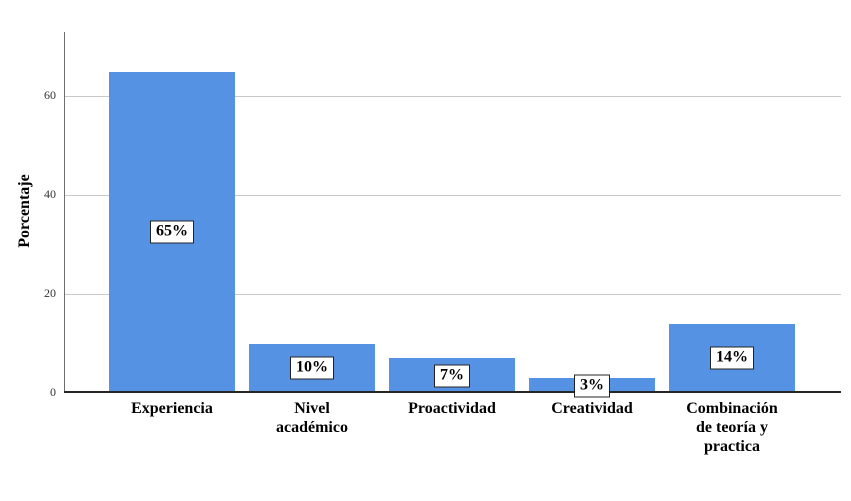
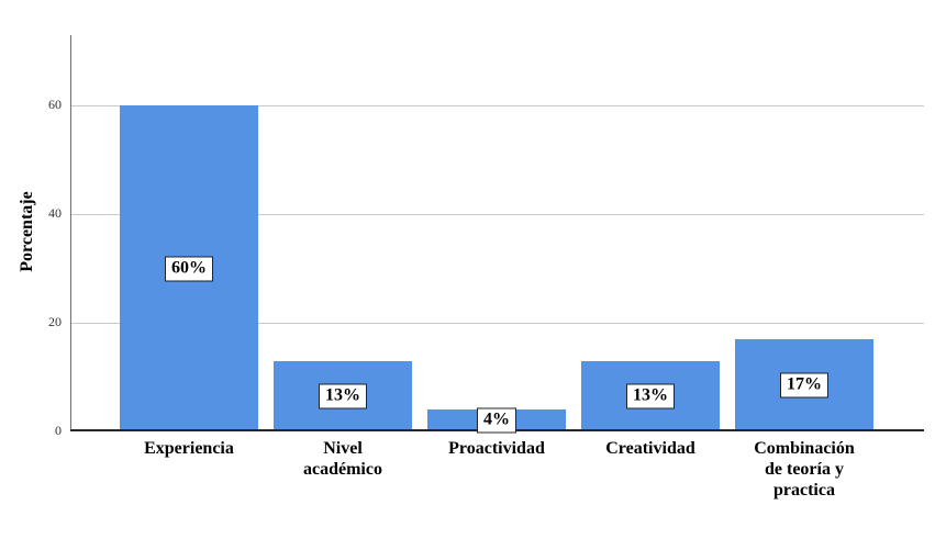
Experiencia: 65% -> 60%
Nivel académico: 10% -> 13%
Proactividad: 7% -> 4%
Creatividad: 3% -> 13%
Combinación de teoría y practica: 14% -> 17%
